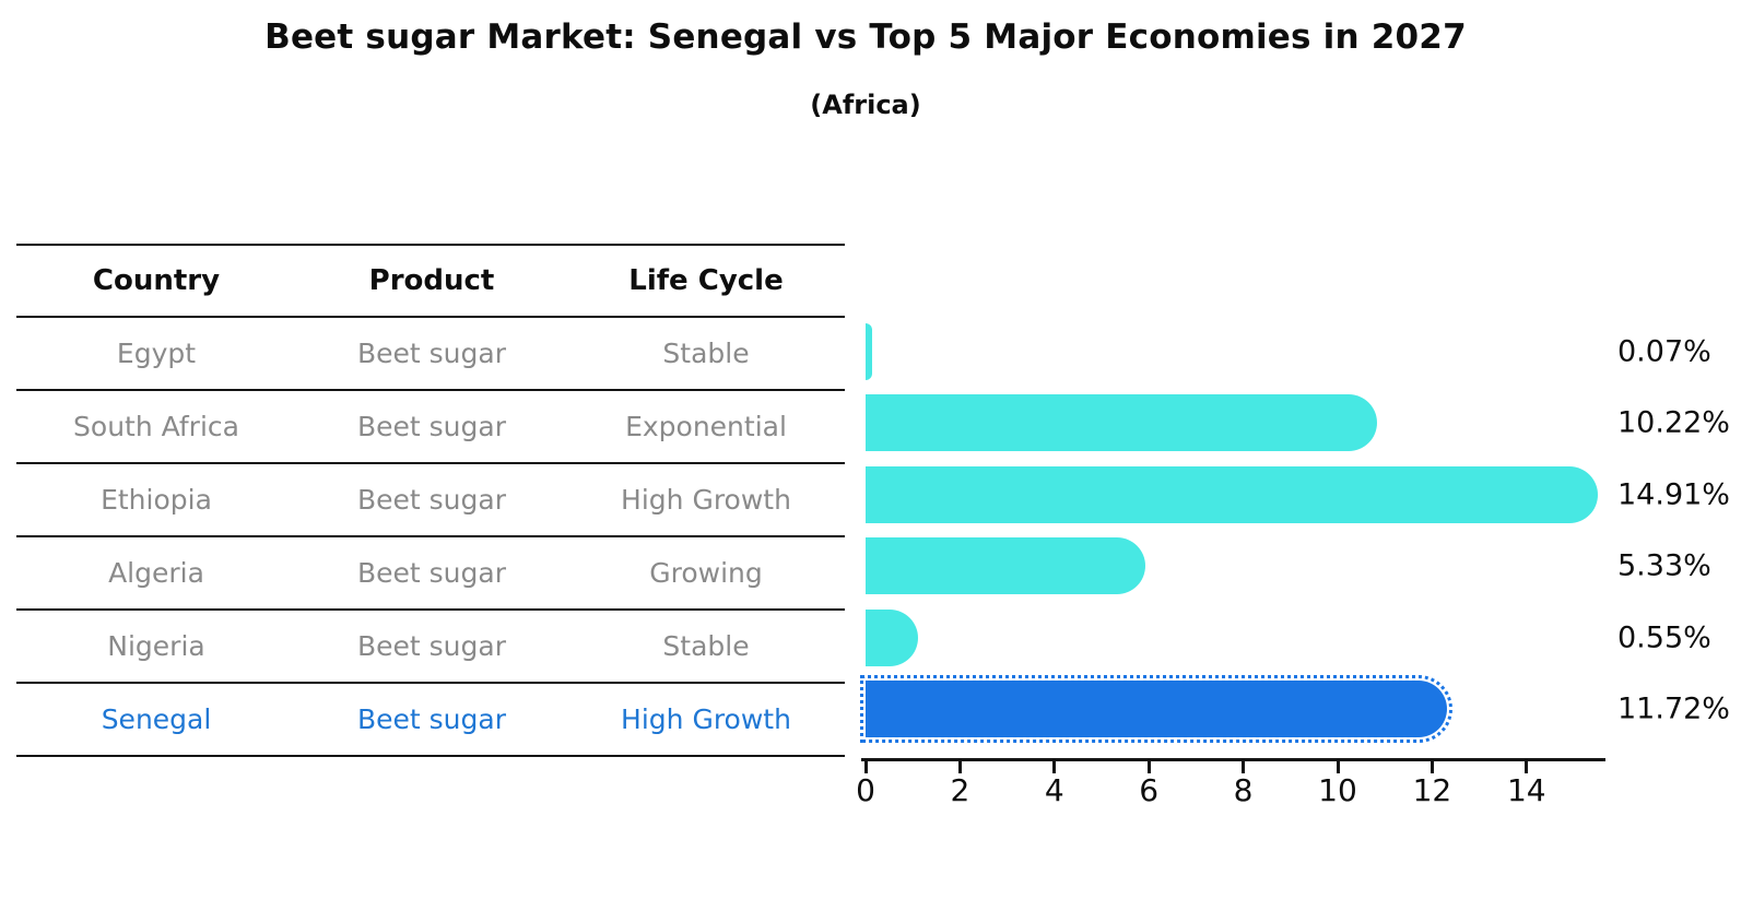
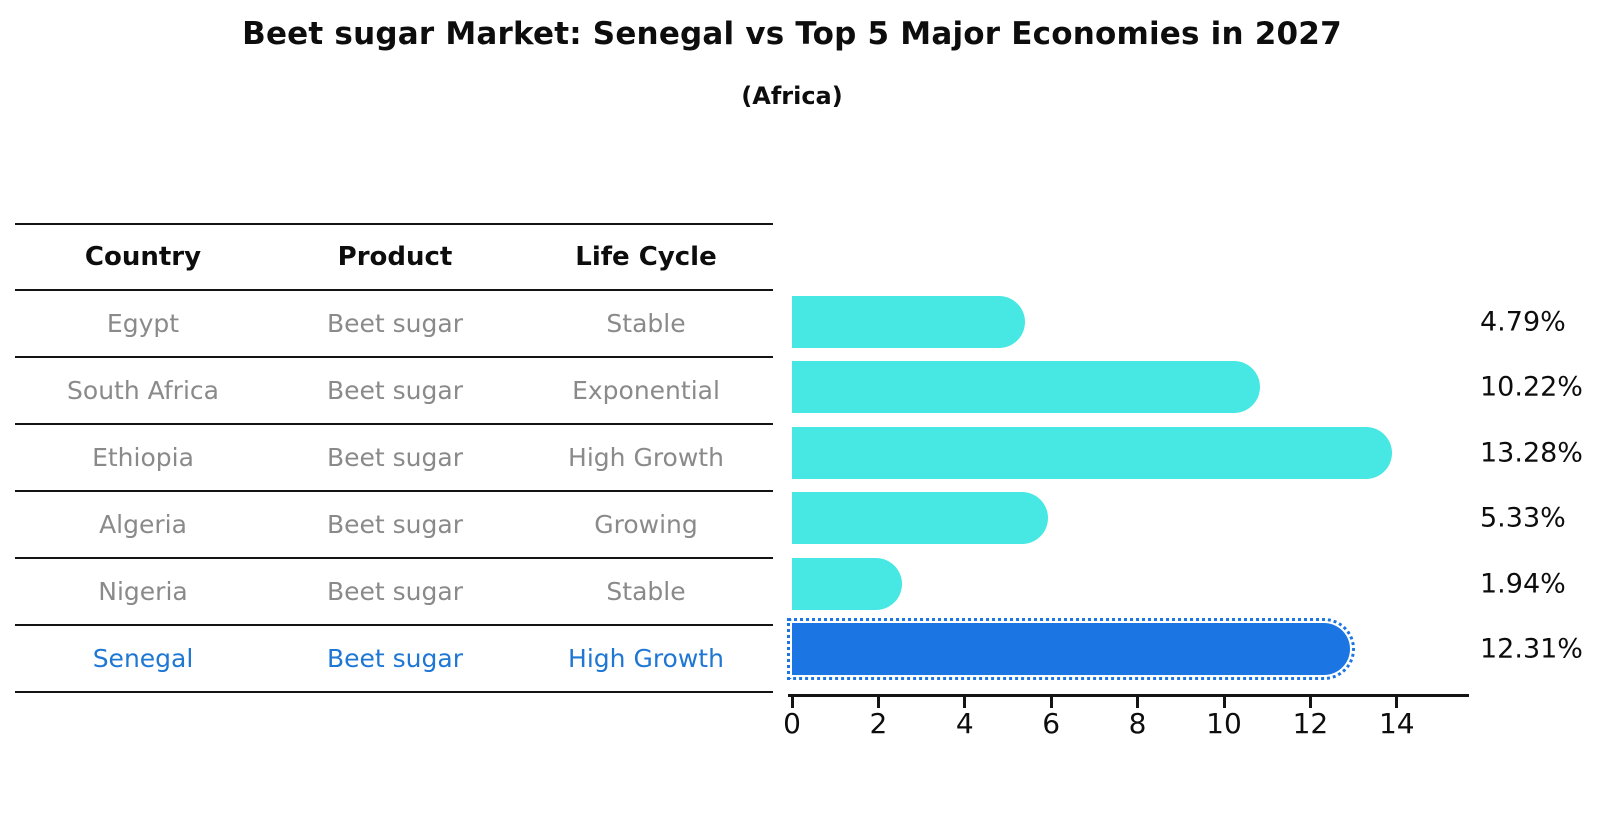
Egypt: 0.07% -> 4.79%
Ethiopia: 14.91% -> 13.28%
Nigeria: 0.55% -> 1.94%
Senegal: 11.72% -> 12.31%
